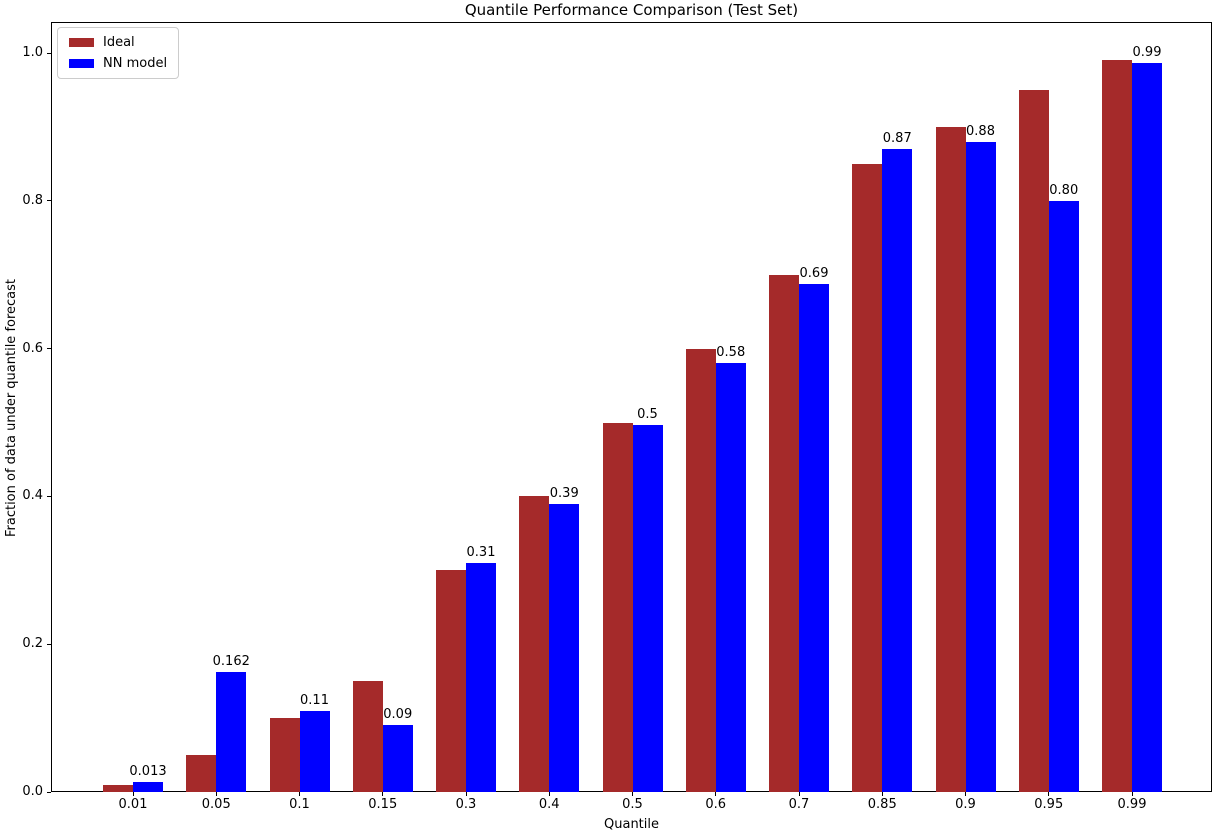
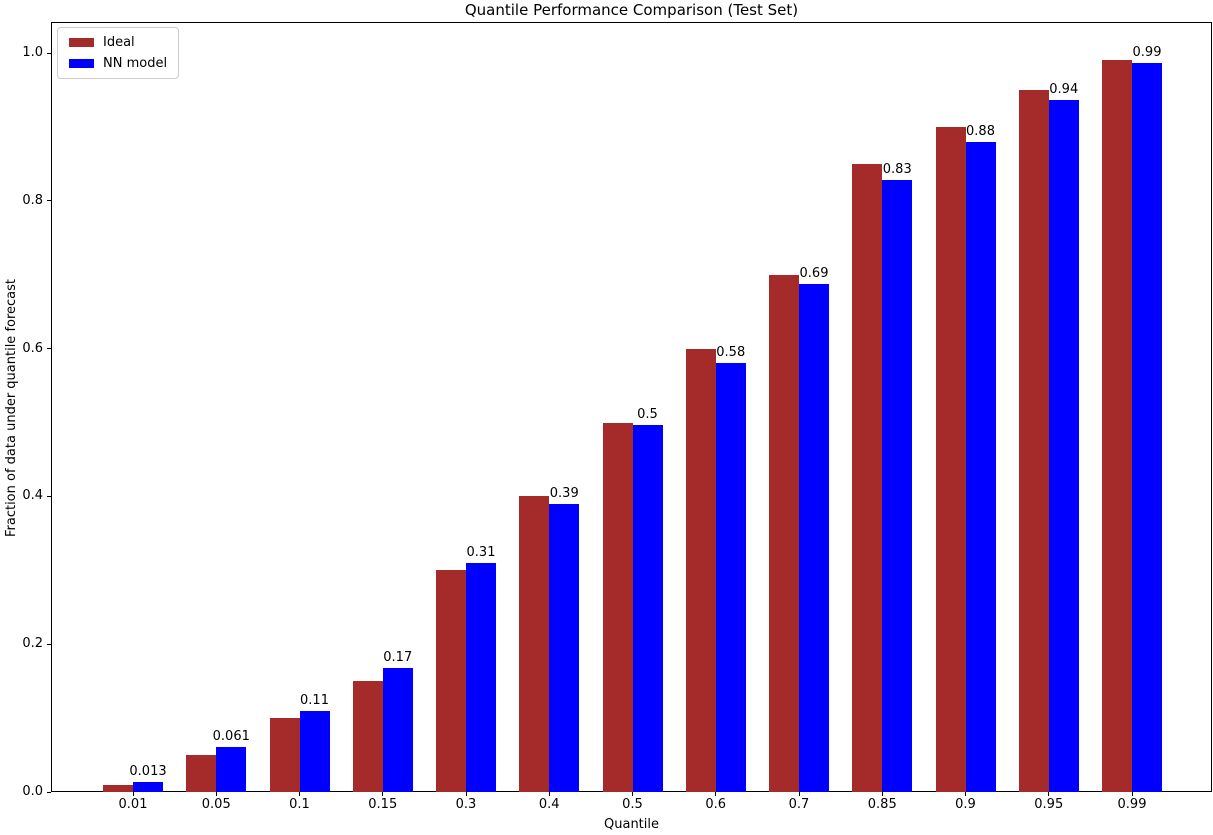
NN model/0.05: 0.162 -> 0.061
NN model/0.15: 0.09 -> 0.17
NN model/0.85: 0.87 -> 0.83
NN model/0.95: 0.80 -> 0.94
